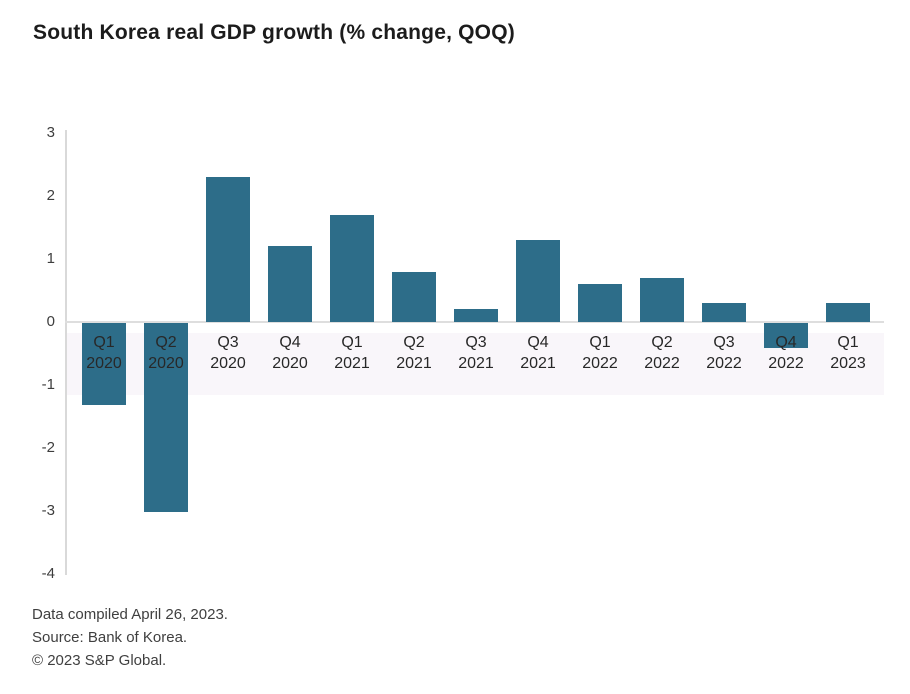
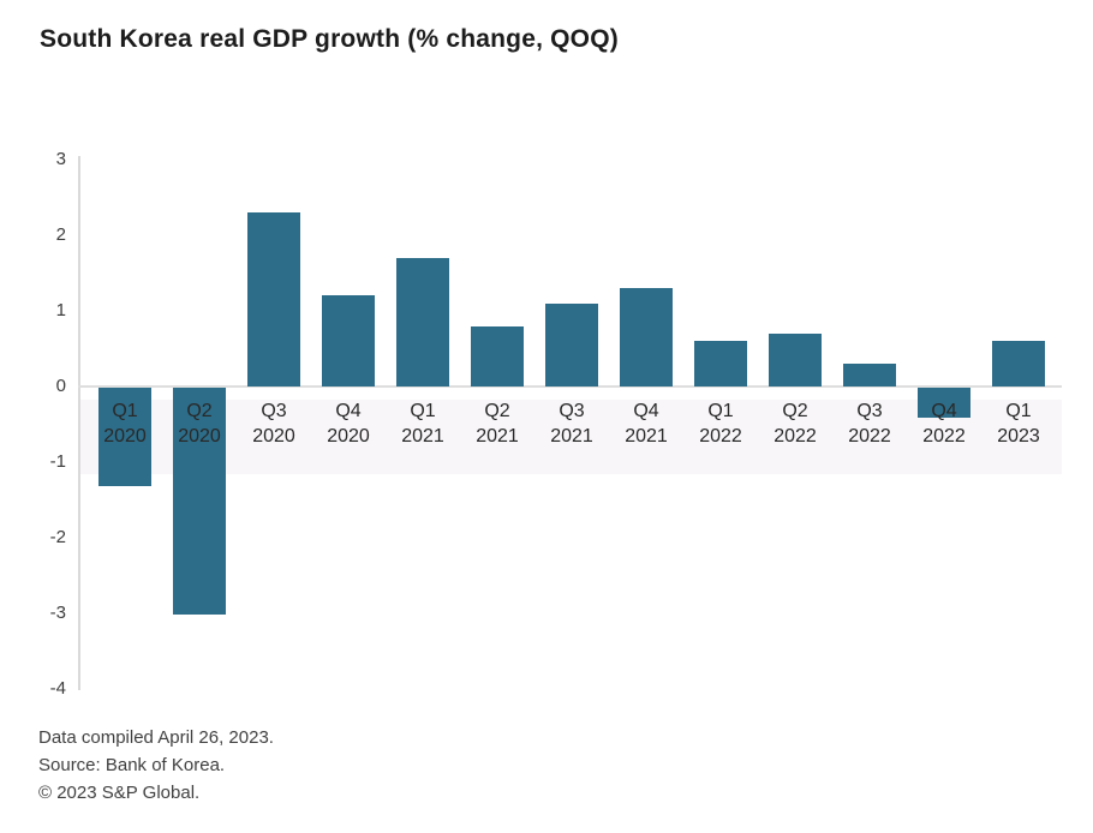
Q3 2021: 0.2 -> 1.1
Q1 2023: 0.3 -> 0.6
